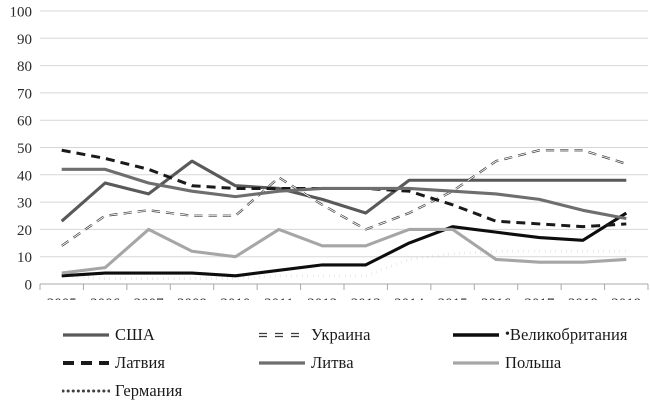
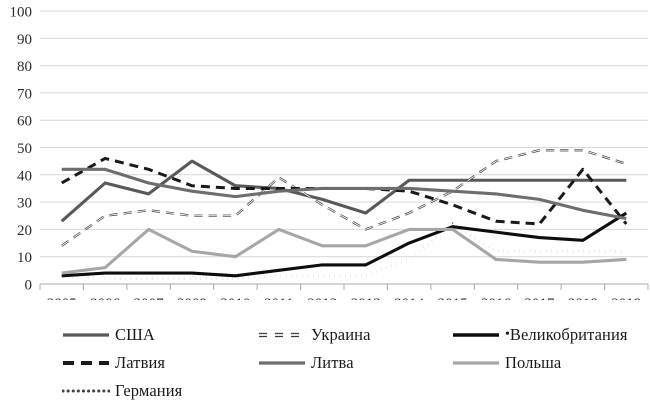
Латвия/2005: 49 -> 37
Германия/2015: 11 -> 22
Латвия/2018: 21 -> 42
